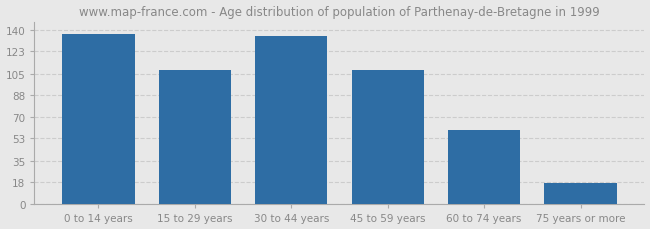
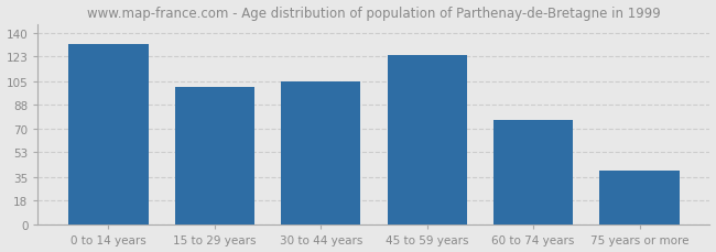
0 to 14 years: 137 -> 132
15 to 29 years: 108 -> 101
30 to 44 years: 135 -> 105
45 to 59 years: 108 -> 124
60 to 74 years: 60 -> 77
75 years or more: 17 -> 40
